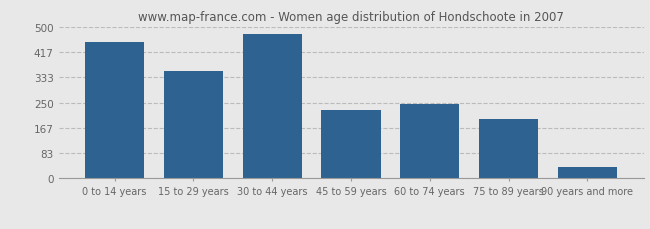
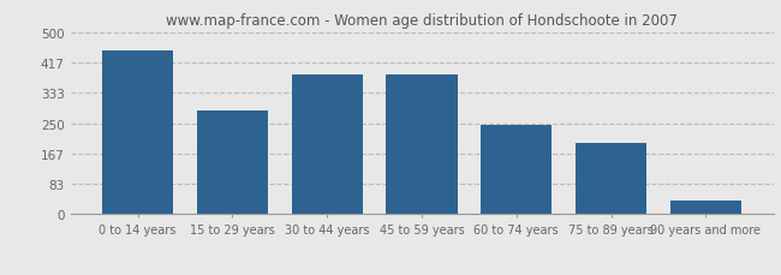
15 to 29 years: 355 -> 285
30 to 44 years: 475 -> 385
45 to 59 years: 225 -> 383
